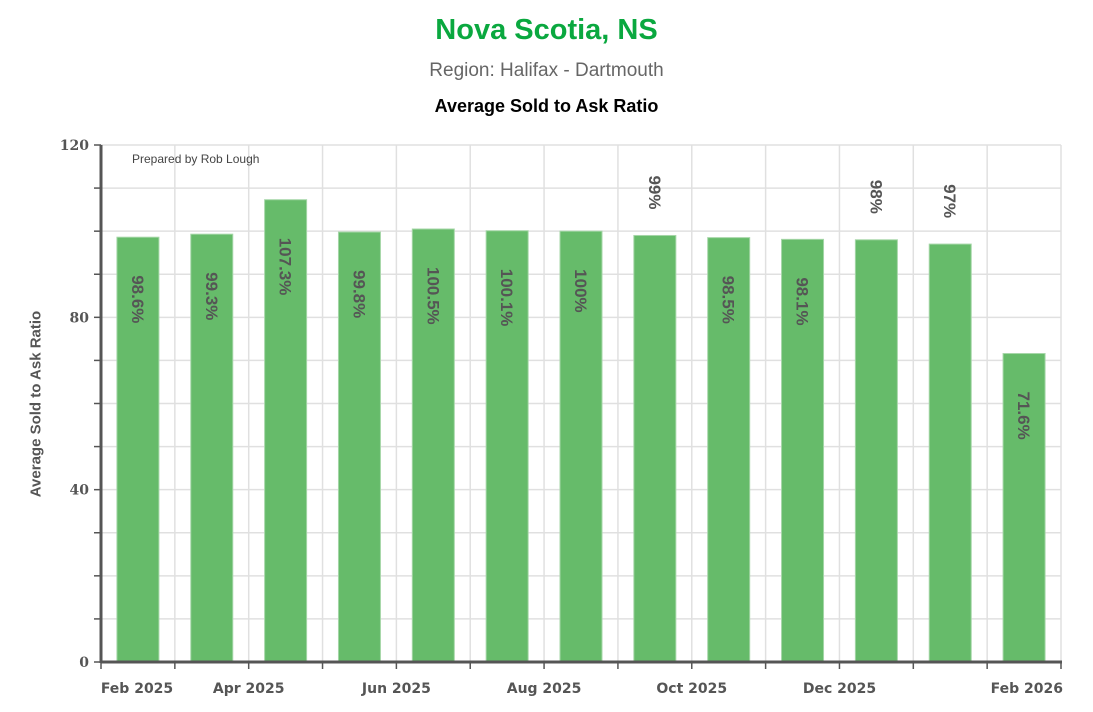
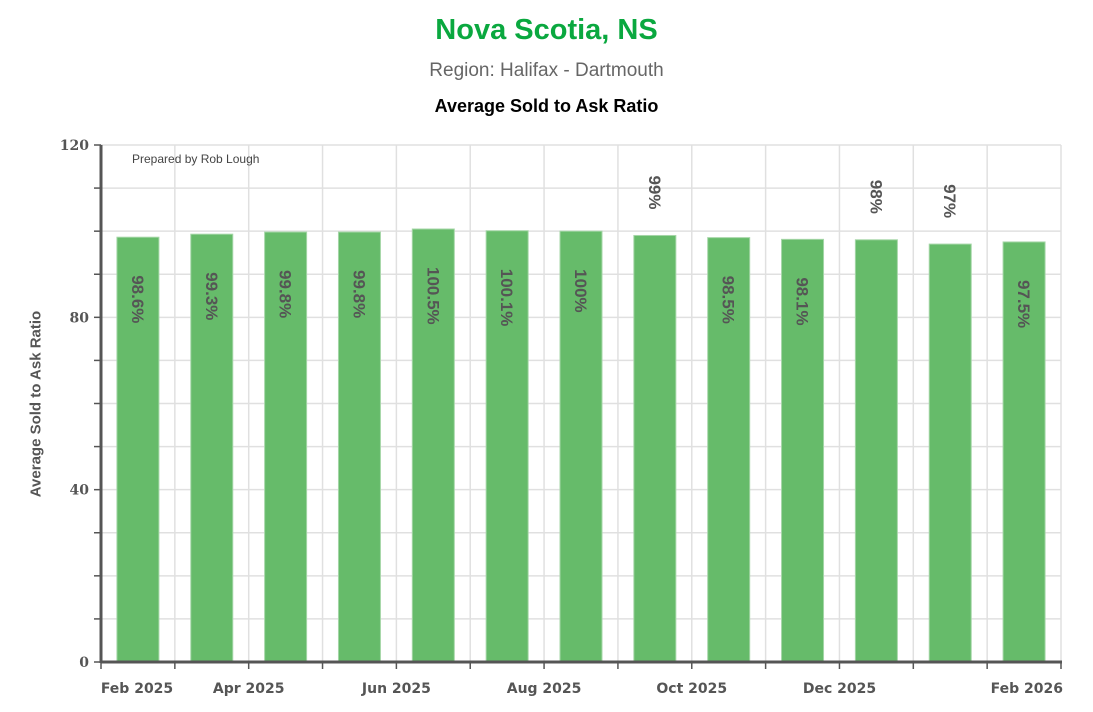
Apr 2025: 107.3% -> 99.8%
Feb 2026: 71.6% -> 97.5%
